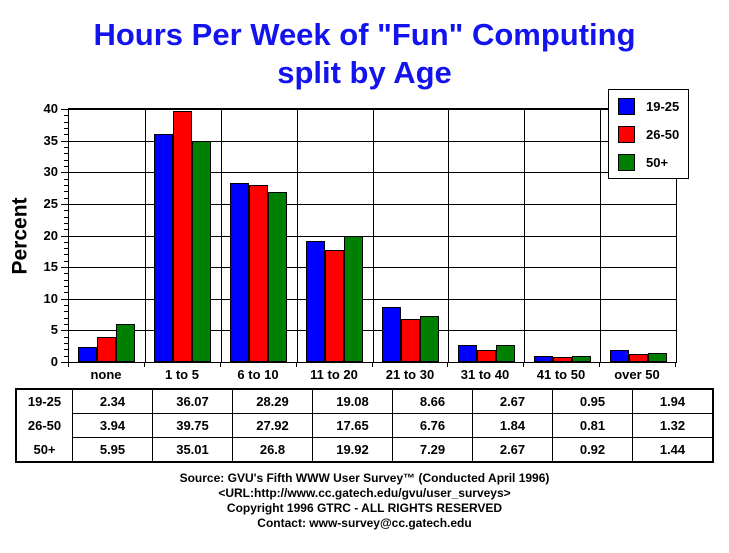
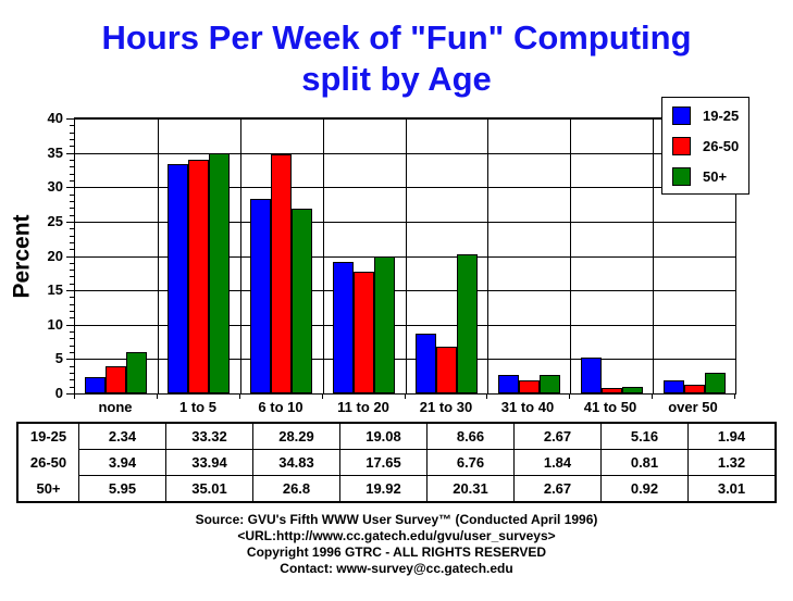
19-25/1 to 5: 36.07 -> 33.32
26-50/1 to 5: 39.75 -> 33.94
26-50/6 to 10: 27.92 -> 34.83
50+/21 to 30: 7.29 -> 20.31
19-25/41 to 50: 0.95 -> 5.16
50+/over 50: 1.44 -> 3.01
